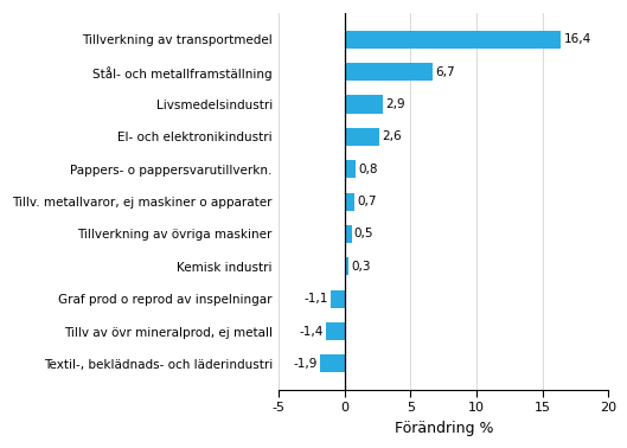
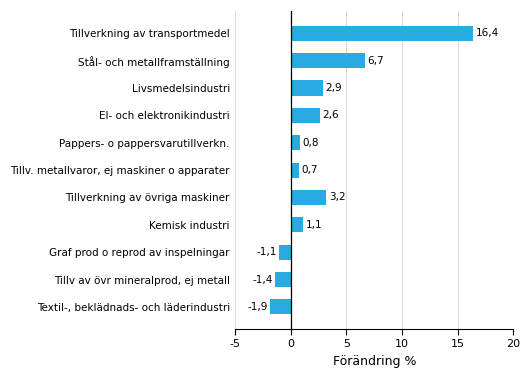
Tillverkning av övriga maskiner: 0,5 -> 3,2
Kemisk industri: 0,3 -> 1,1
